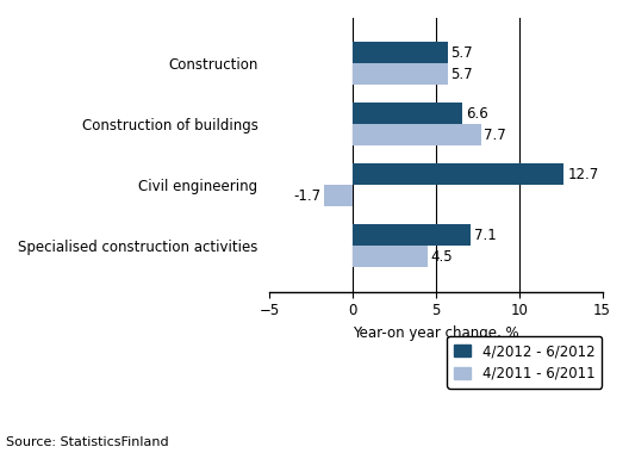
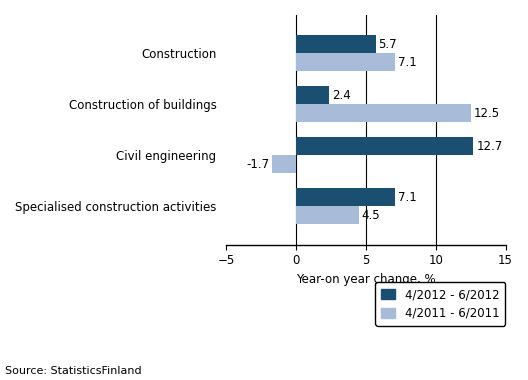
4/2011 - 6/2011/Construction: 5.7 -> 7.1
4/2012 - 6/2012/Construction of buildings: 6.6 -> 2.4
4/2011 - 6/2011/Construction of buildings: 7.7 -> 12.5
